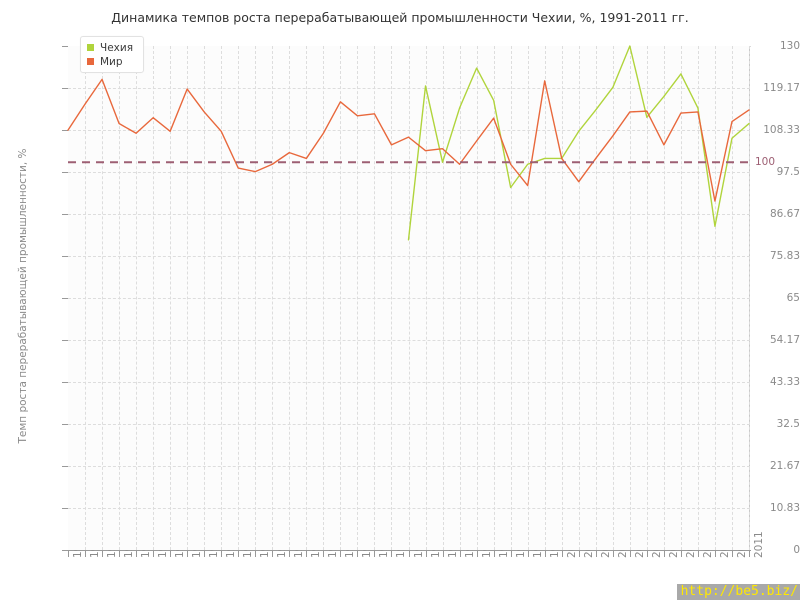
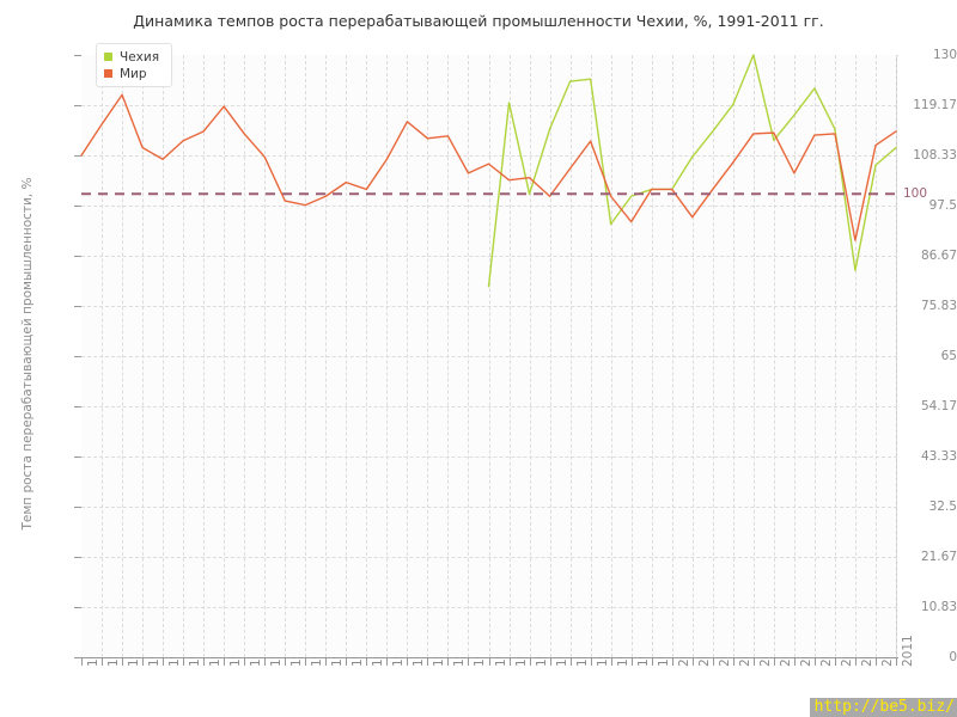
Мир/1977: 108 -> 114
Чехия/1996: 116 -> 125
Мир/1999: 121 -> 101
